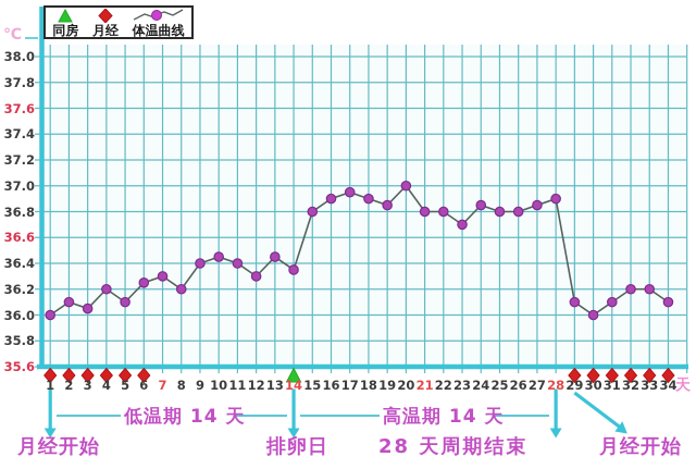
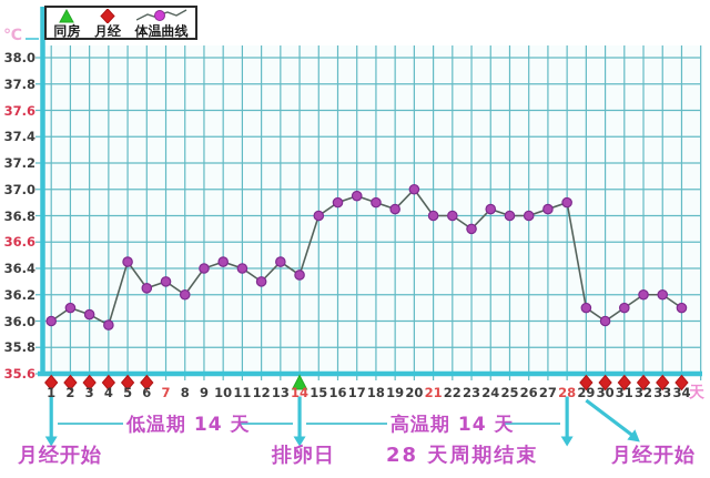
4: 36.20 -> 35.97
5: 36.10 -> 36.45
